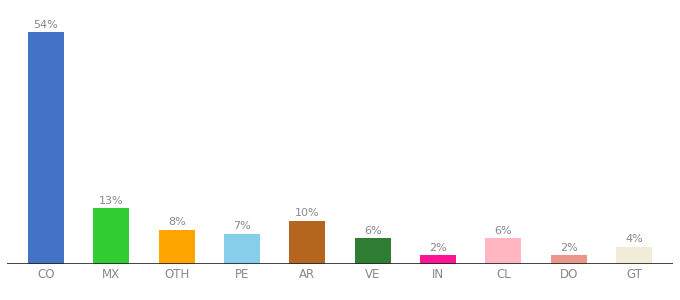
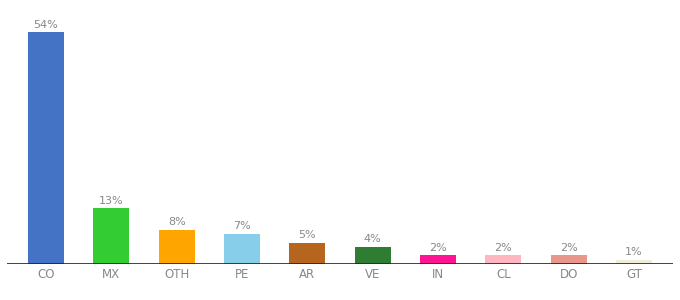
AR: 10% -> 5%
VE: 6% -> 4%
CL: 6% -> 2%
GT: 4% -> 1%
